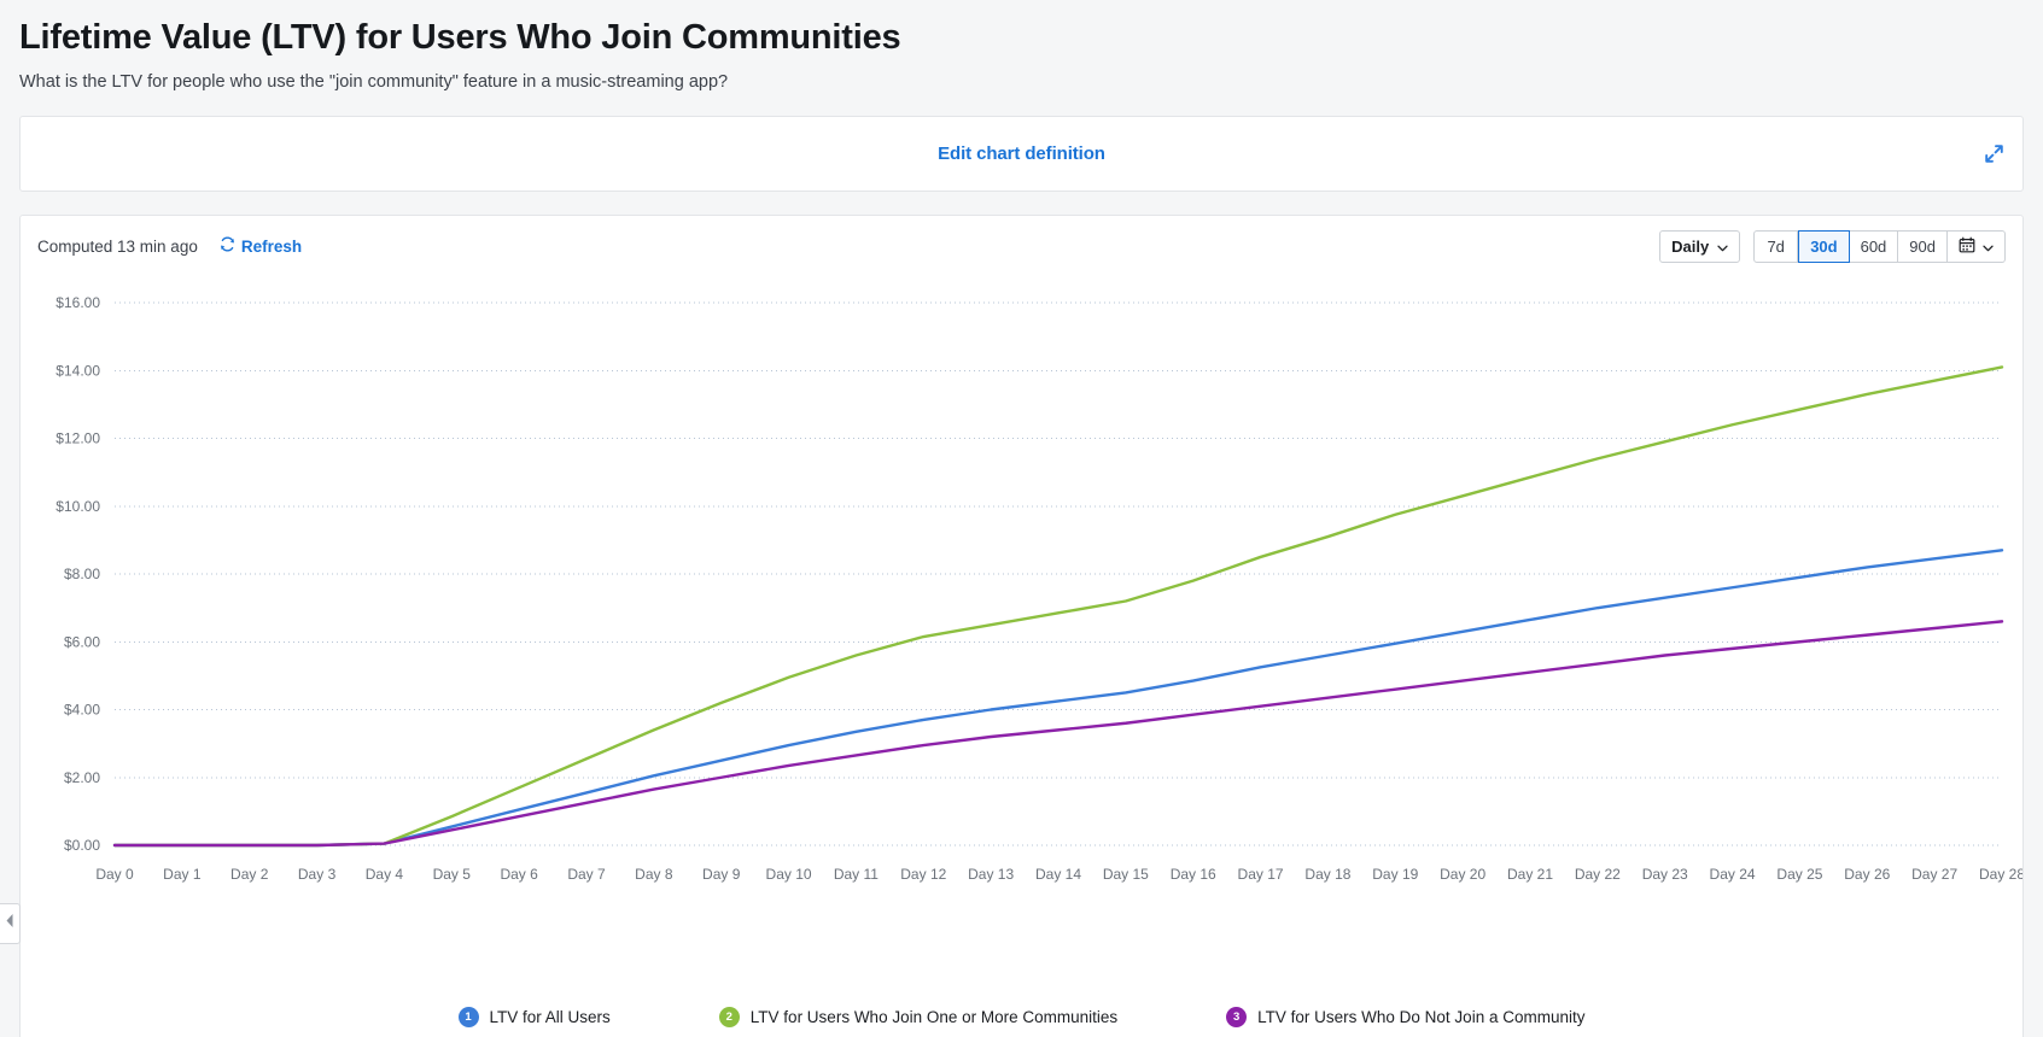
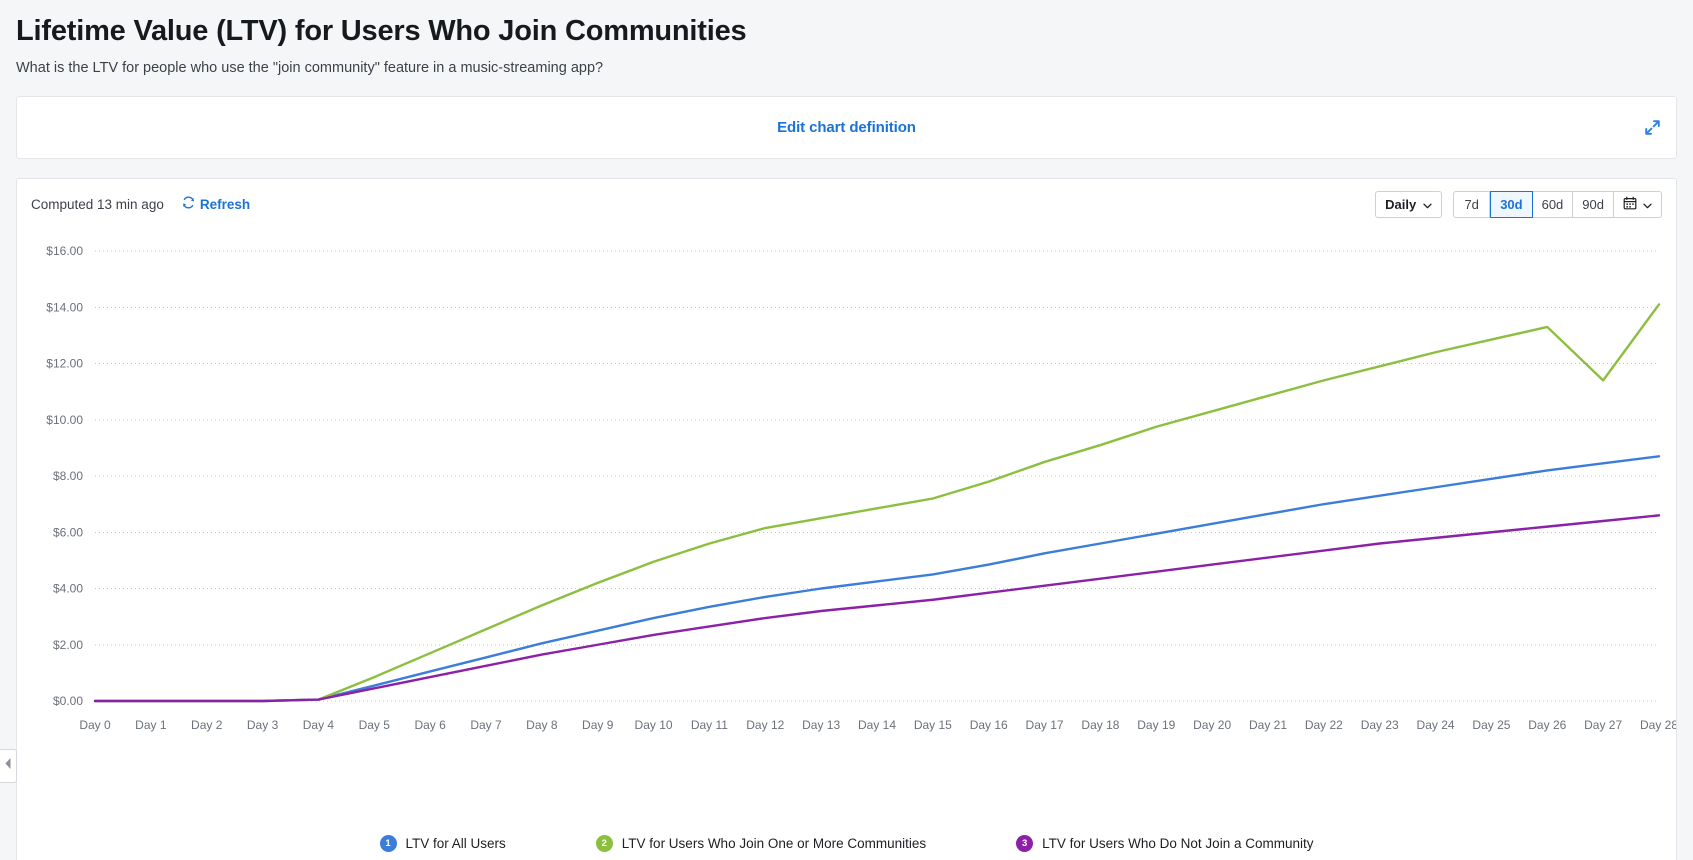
LTV for Users Who Join One or More Communities/Day 27: $13.7 -> $11.4
